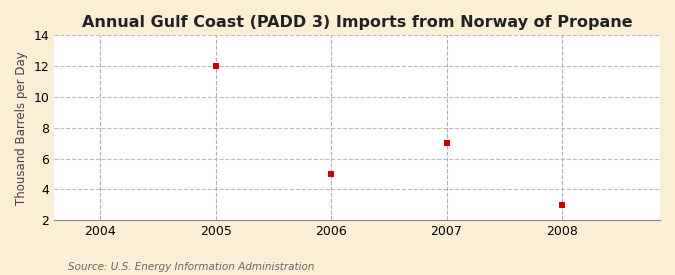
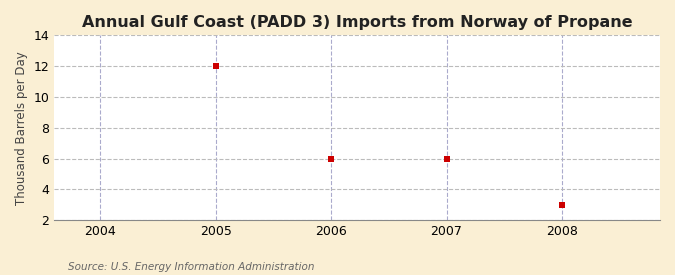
2006: 5 -> 6
2007: 7 -> 6
